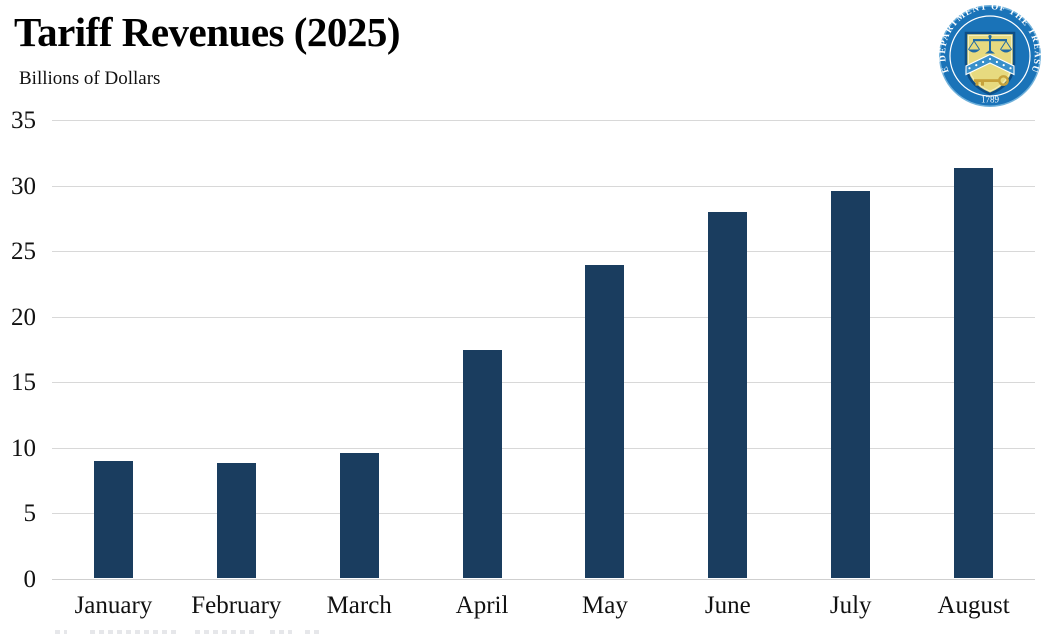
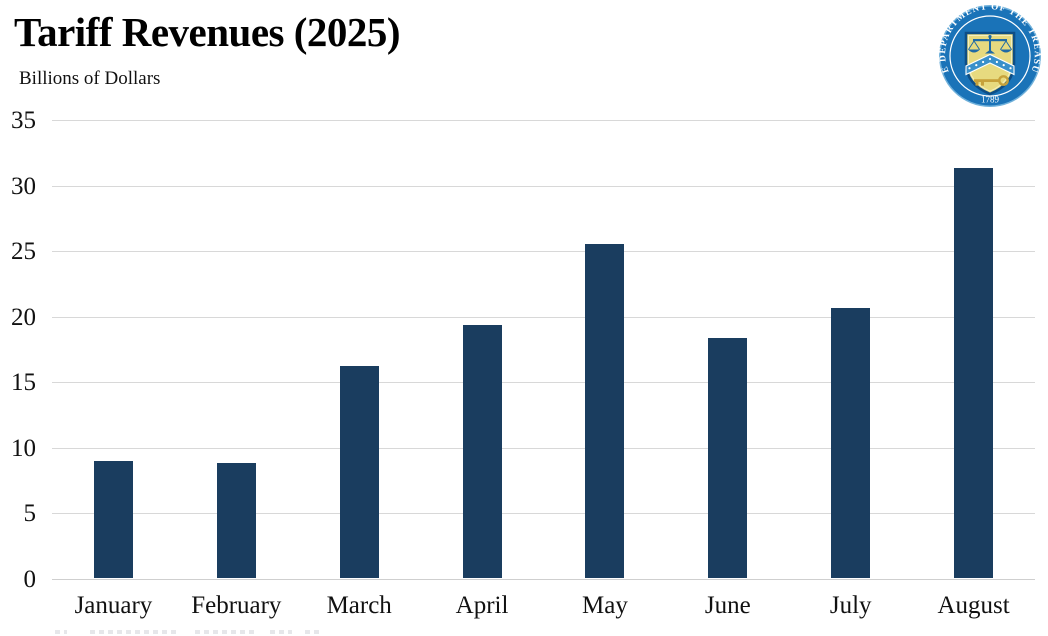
March: 9.5 -> 16.2
April: 17.4 -> 19.3
May: 23.9 -> 25.5
June: 27.9 -> 18.3
July: 29.5 -> 20.6
